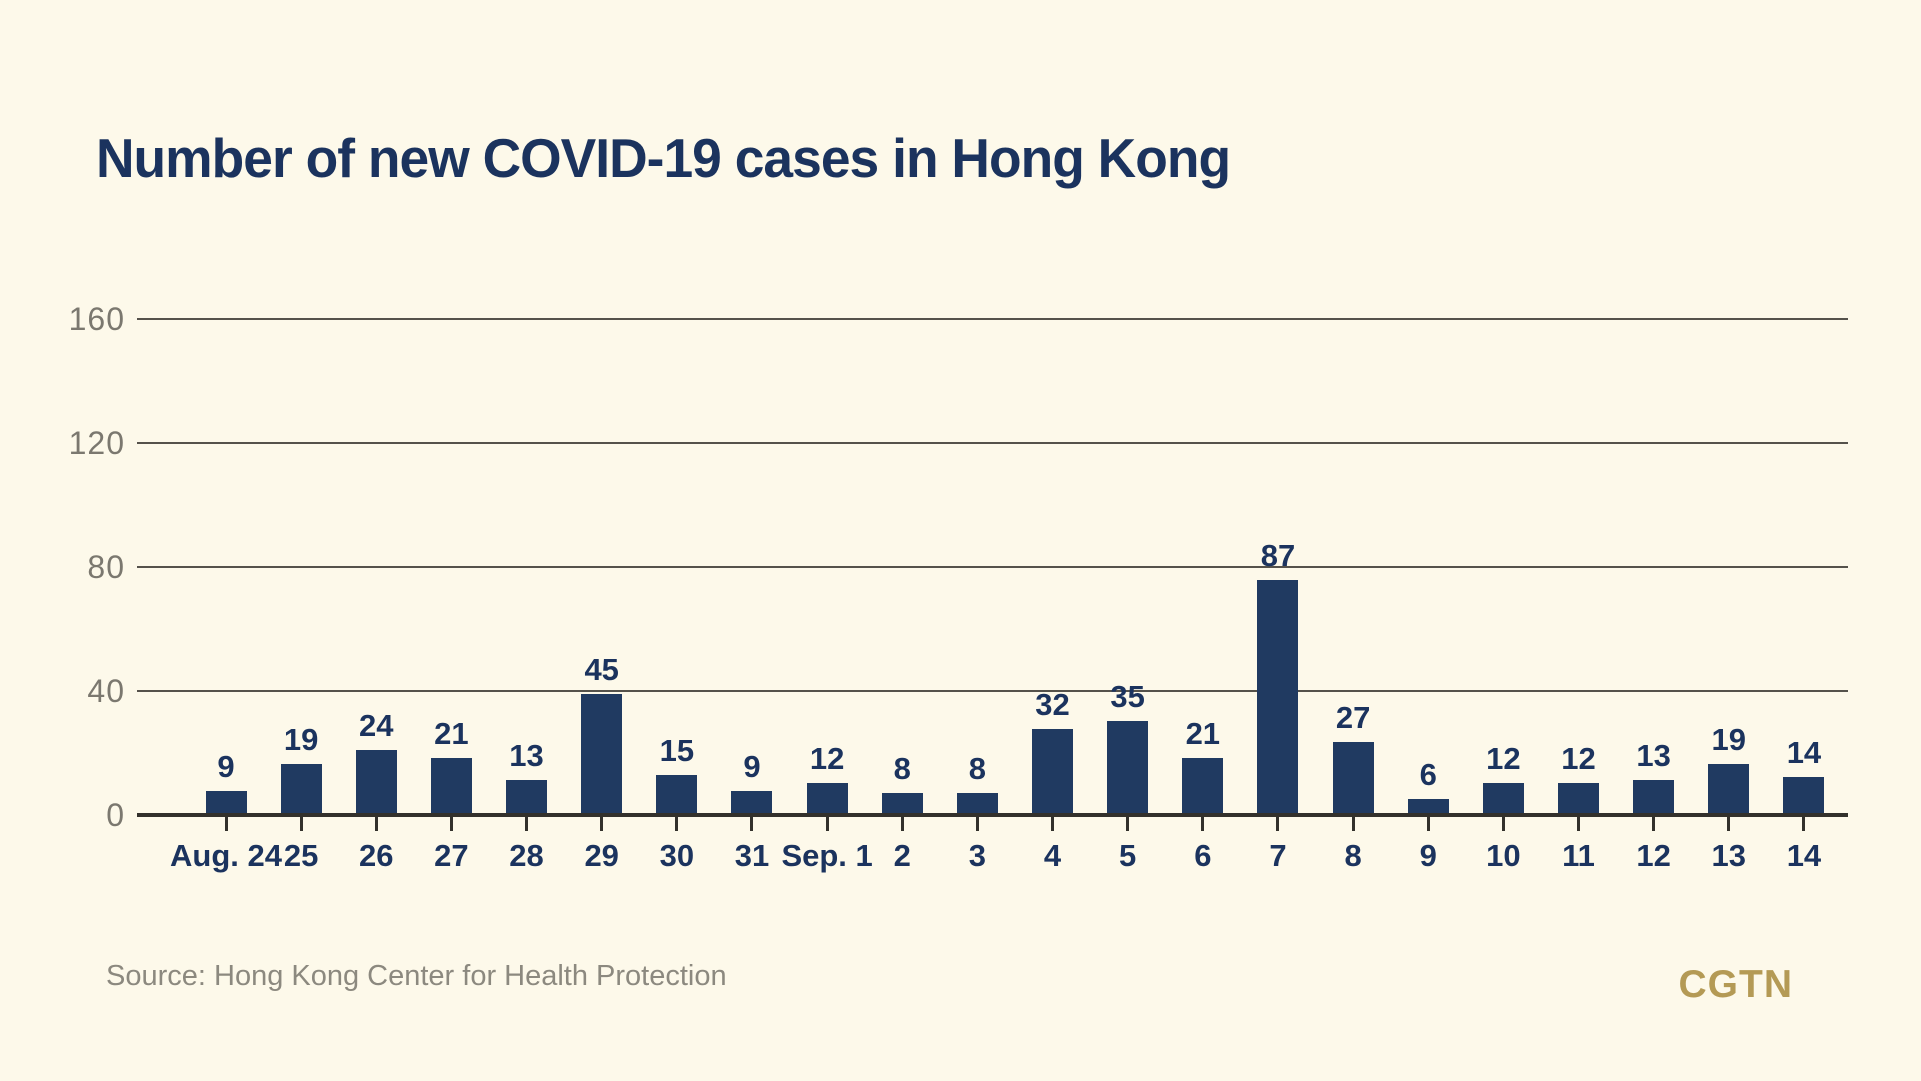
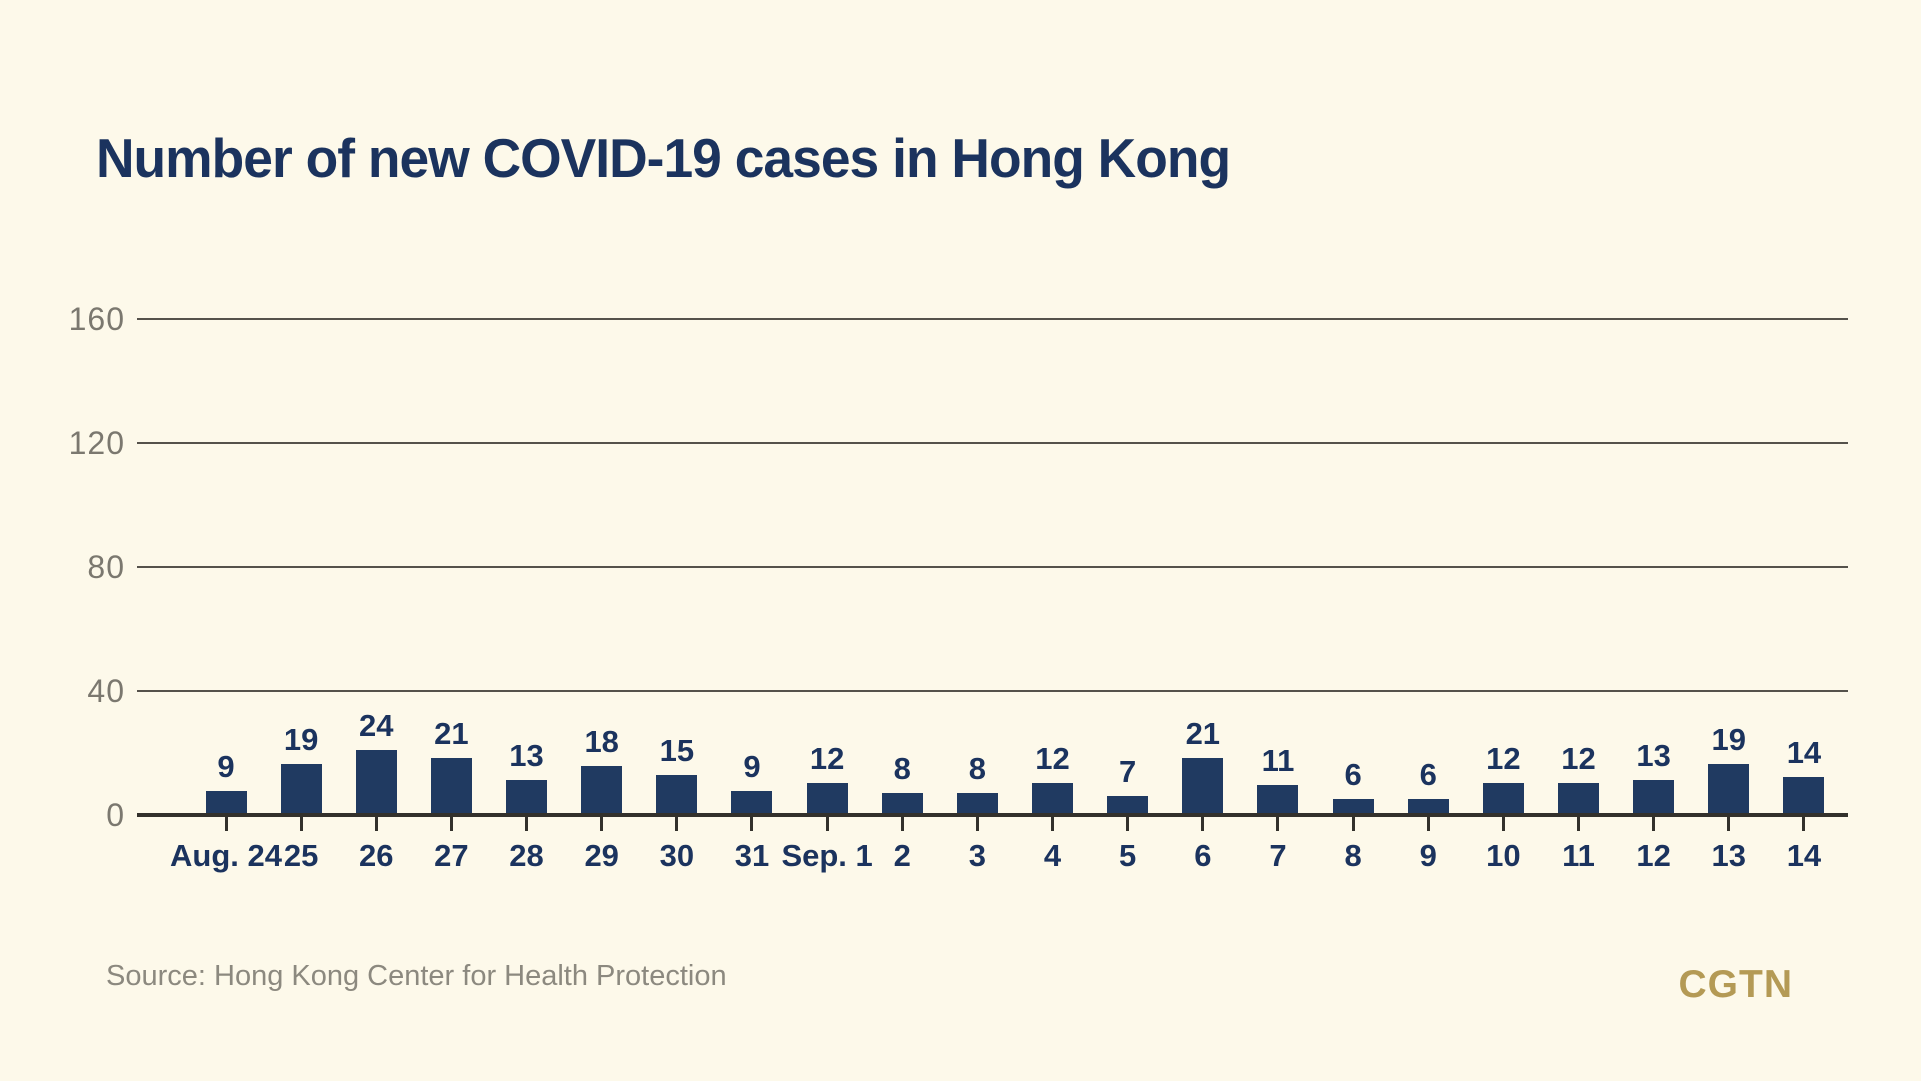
29: 45 -> 18
4: 32 -> 12
5: 35 -> 7
7: 87 -> 11
8: 27 -> 6
